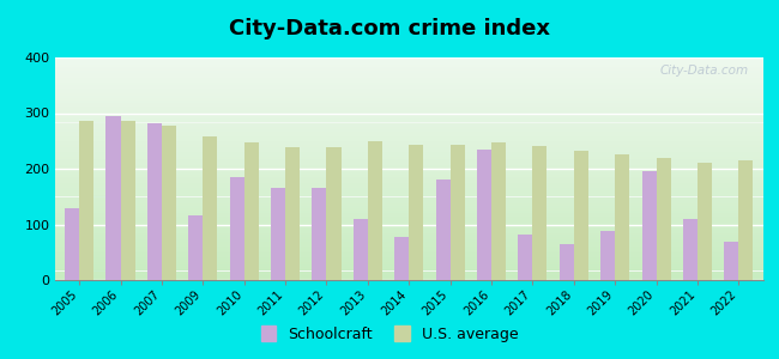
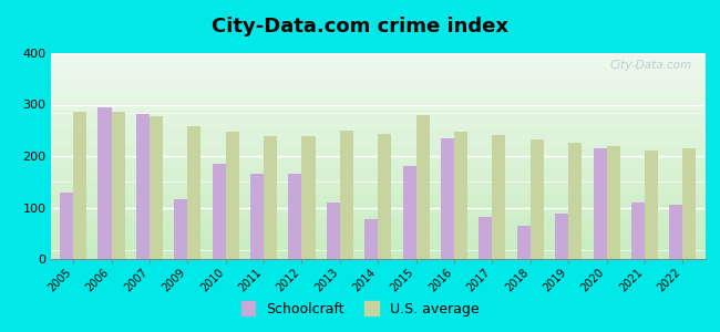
U.S. average/2015: 243 -> 280
Schoolcraft/2020: 195 -> 215
Schoolcraft/2022: 68 -> 105
